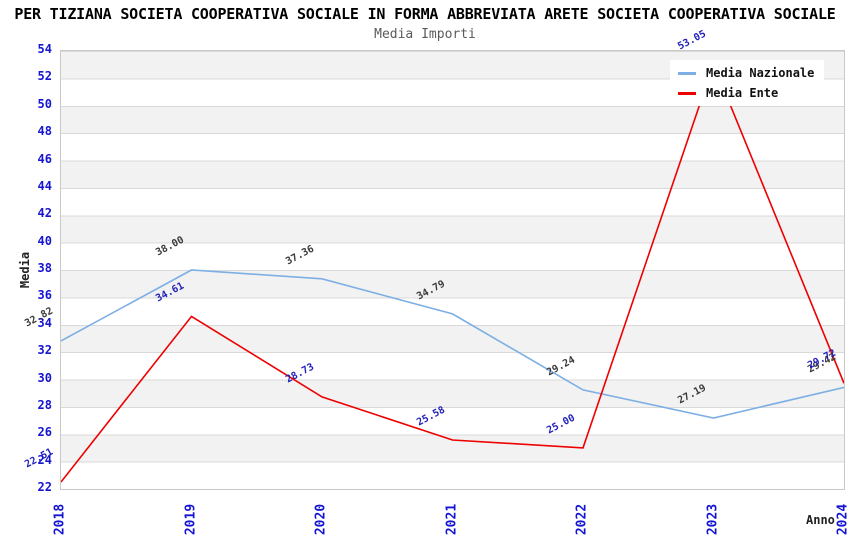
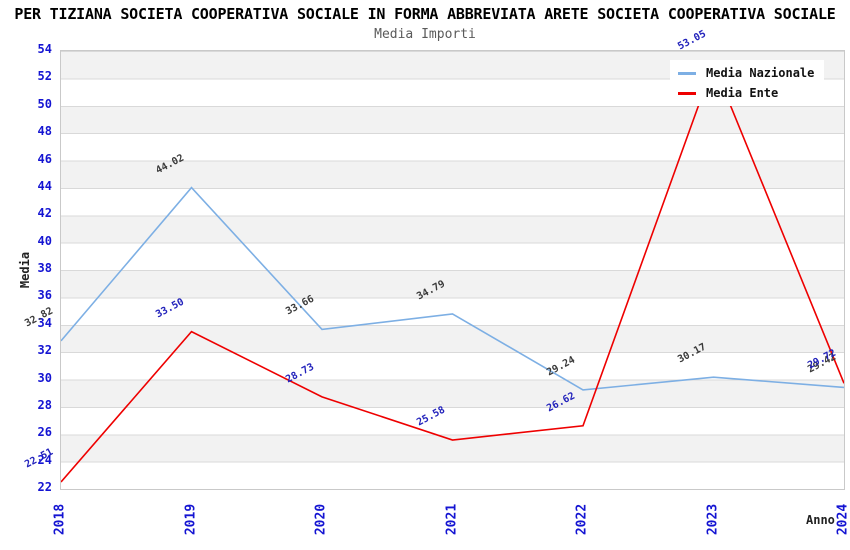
Media Nazionale/2019: 38.00 -> 44.02
Media Ente/2019: 34.61 -> 33.50
Media Nazionale/2020: 37.36 -> 33.66
Media Ente/2022: 25.00 -> 26.62
Media Nazionale/2023: 27.19 -> 30.17
